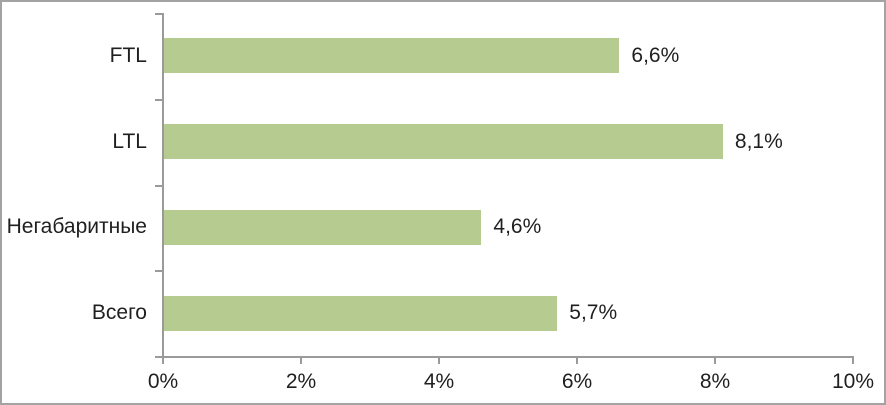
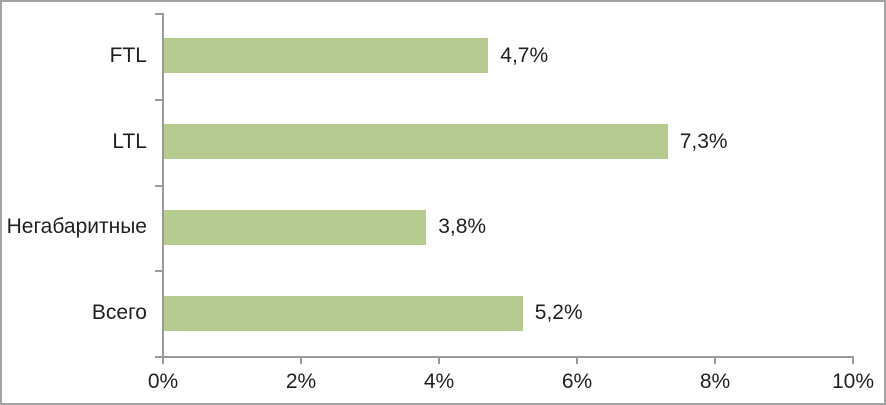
FTL: 6,6% -> 4,7%
LTL: 8,1% -> 7,3%
Негабаритные: 4,6% -> 3,8%
Всего: 5,7% -> 5,2%
